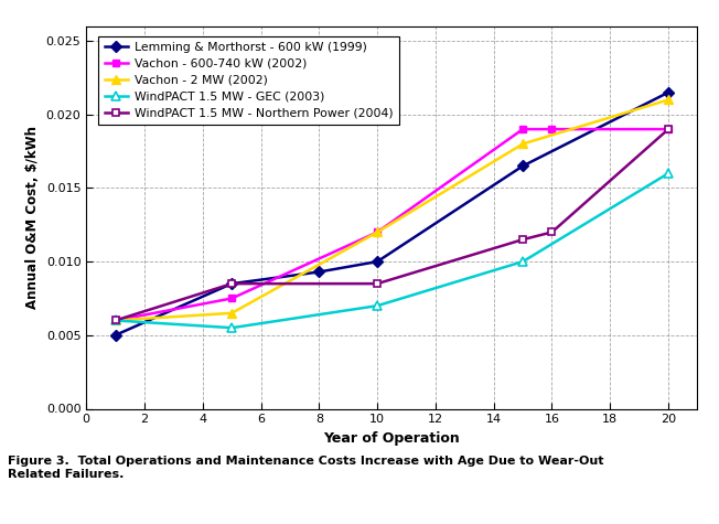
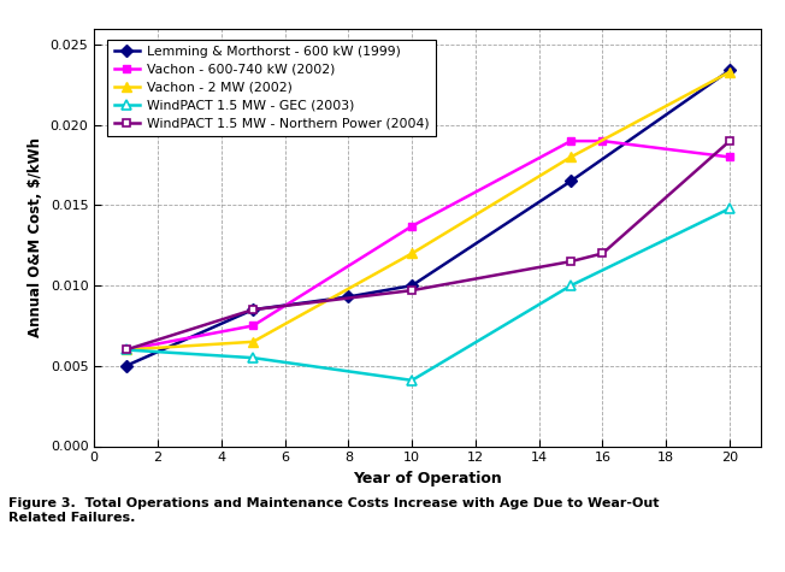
Vachon - 600-740 kW (2002)/10: 0.0120 -> 0.0137
WindPACT 1.5 MW - GEC (2003)/10: 0.0070 -> 0.0041
WindPACT 1.5 MW - Northern Power (2004)/10: 0.0085 -> 0.0097
Lemming & Morthorst - 600 kW (1999)/20: 0.0215 -> 0.0234
Vachon - 600-740 kW (2002)/20: 0.0190 -> 0.0180
Vachon - 2 MW (2002)/20: 0.0210 -> 0.0233
WindPACT 1.5 MW - GEC (2003)/20: 0.0160 -> 0.0148
